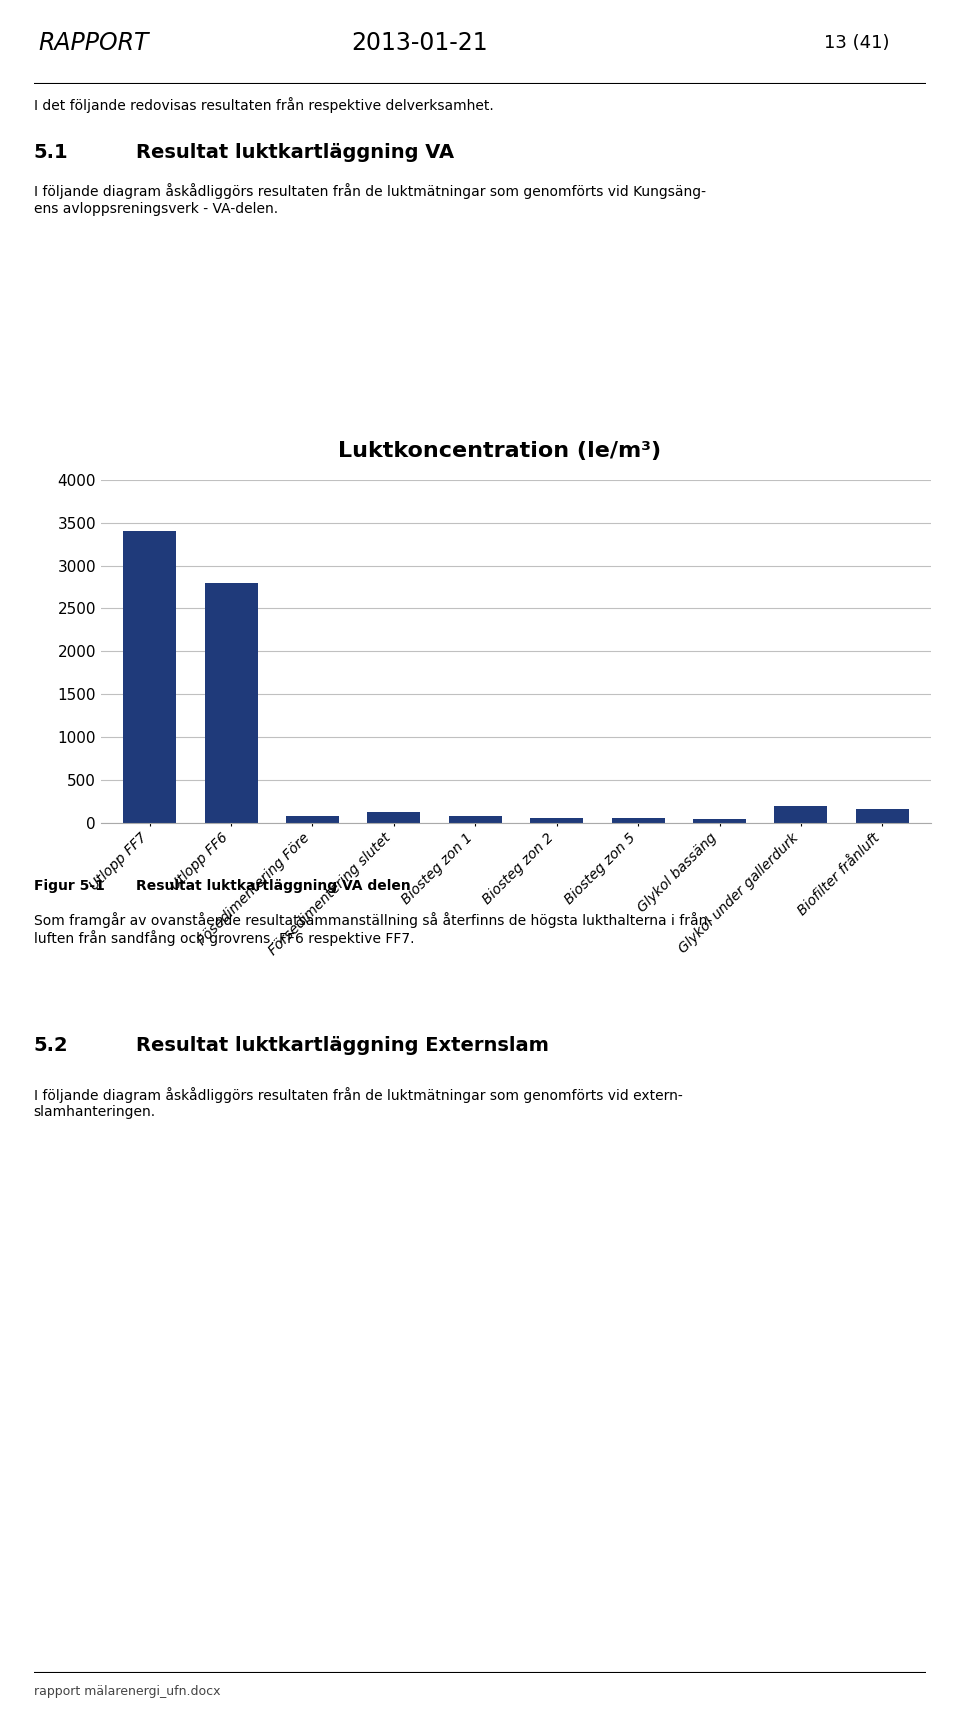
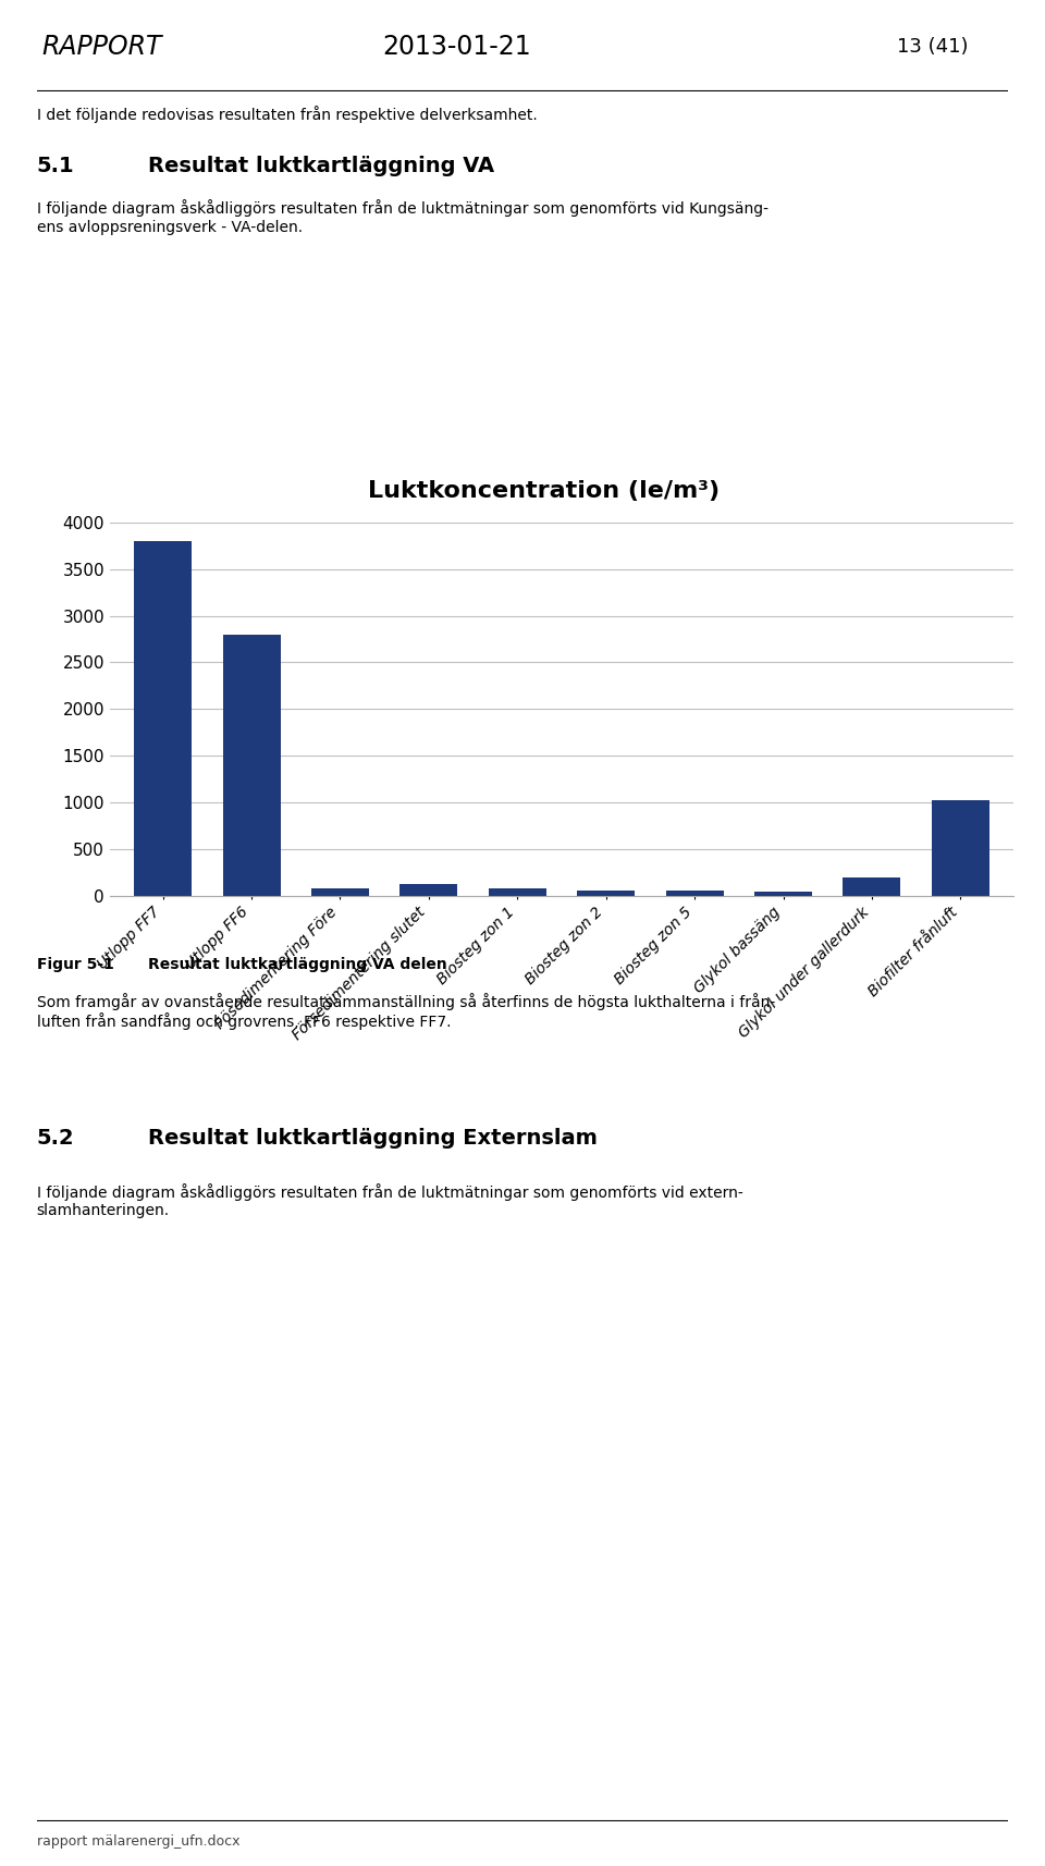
Utlopp FF7: 3400 -> 3800
Biofilter frånluft: 160 -> 1020
